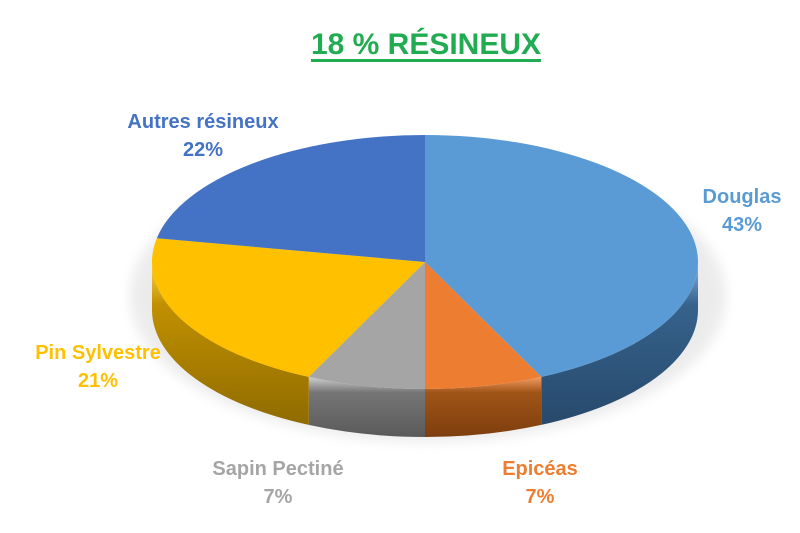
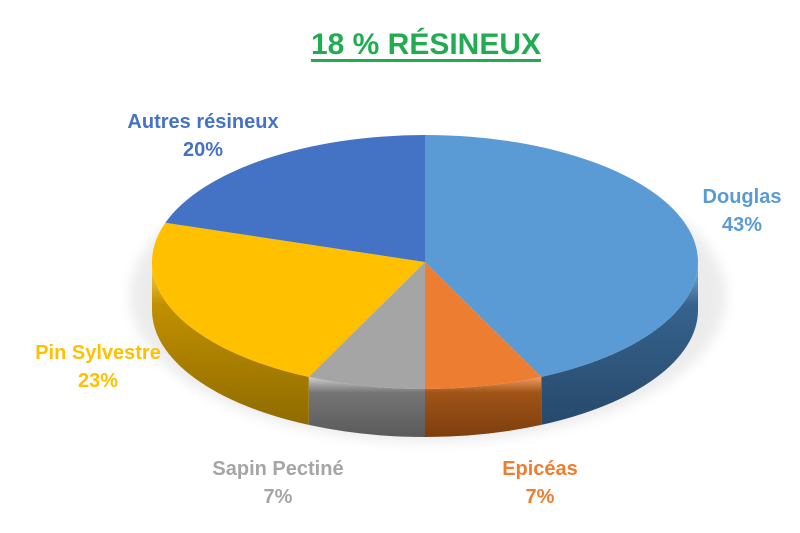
Pin Sylvestre: 21% -> 23%
Autres résineux: 22% -> 20%
